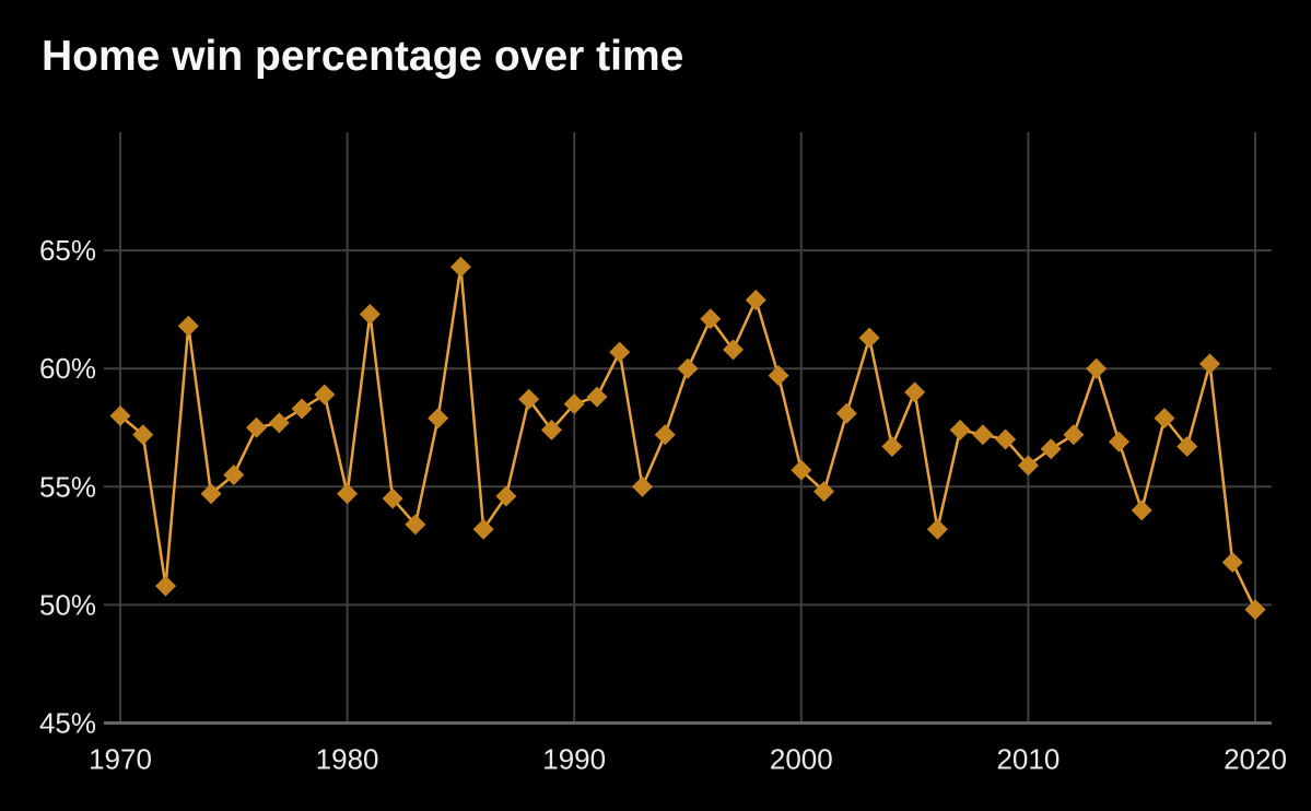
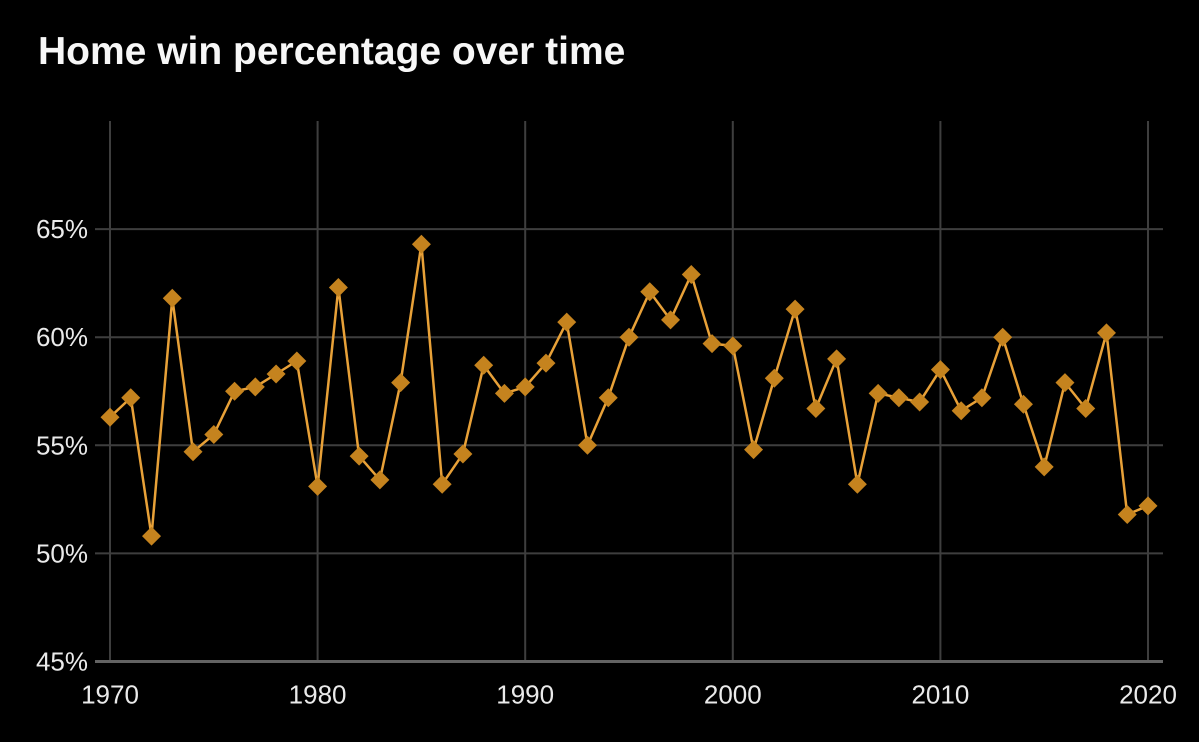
1970: 58.0% -> 56.3%
1980: 54.7% -> 53.1%
1990: 58.5% -> 57.7%
2000: 55.7% -> 59.6%
2010: 55.9% -> 58.5%
2020: 49.8% -> 52.2%
